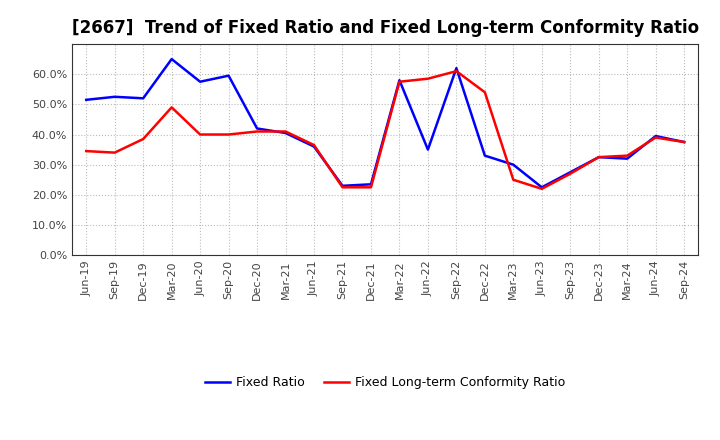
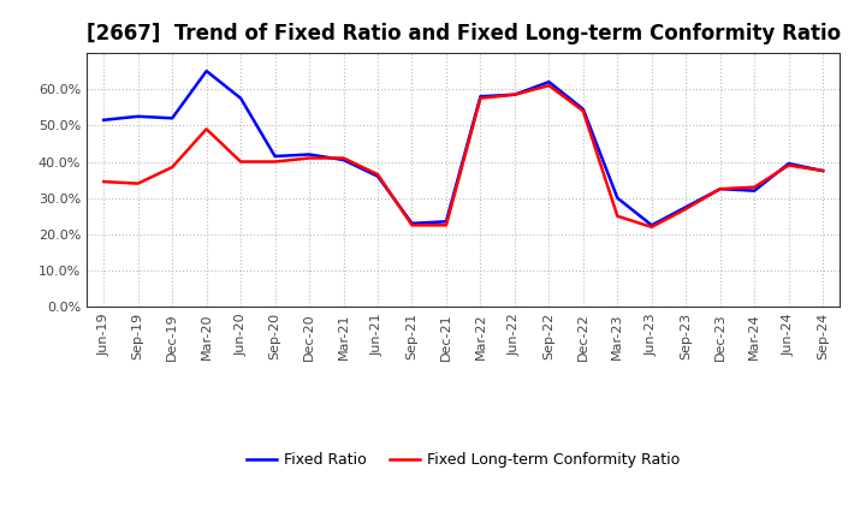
Fixed Ratio/Sep-20: 59.5% -> 41.5%
Fixed Ratio/Jun-22: 35.0% -> 58.5%
Fixed Ratio/Dec-22: 33.0% -> 54.5%
